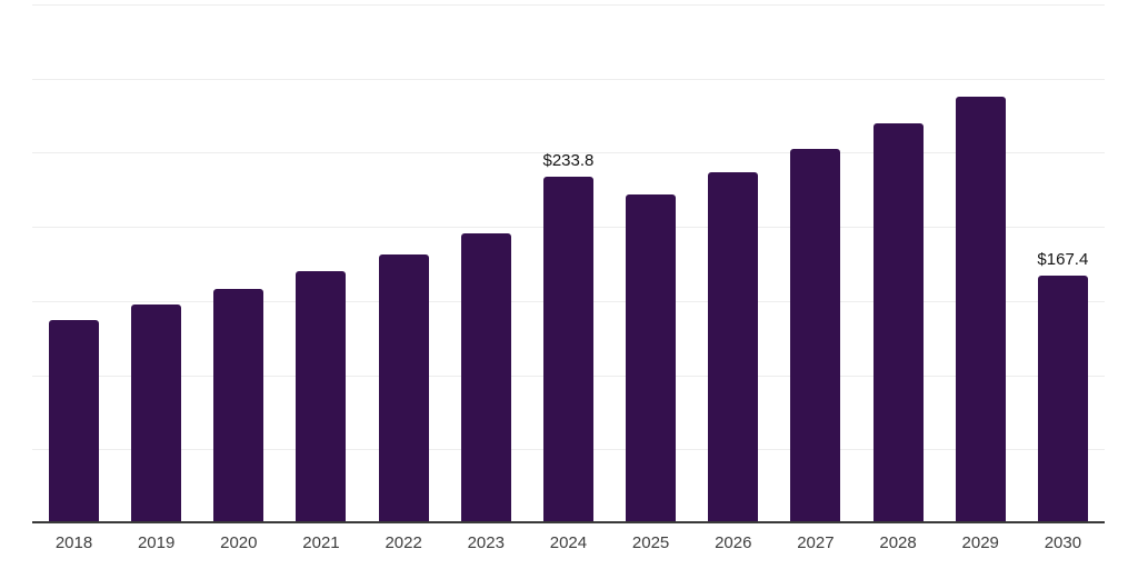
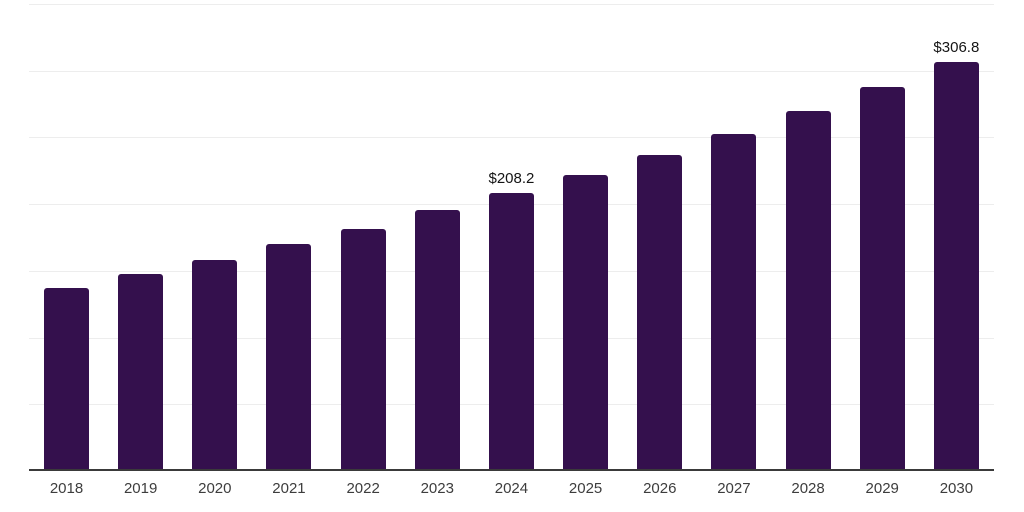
2024: $233.8 -> $208.2
2030: $167.4 -> $306.8
